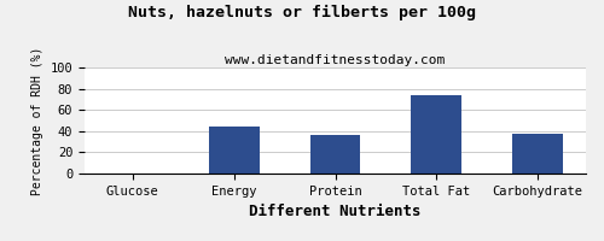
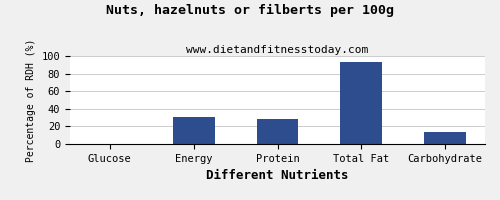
Energy: 44 -> 31
Protein: 36 -> 28
Total Fat: 74 -> 93
Carbohydrate: 38 -> 14
